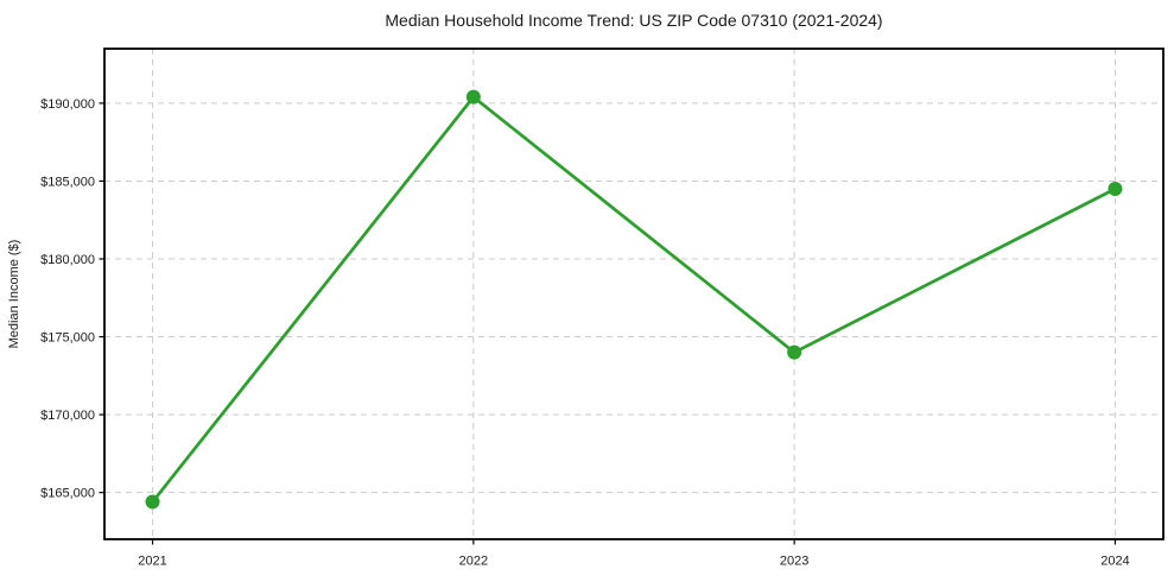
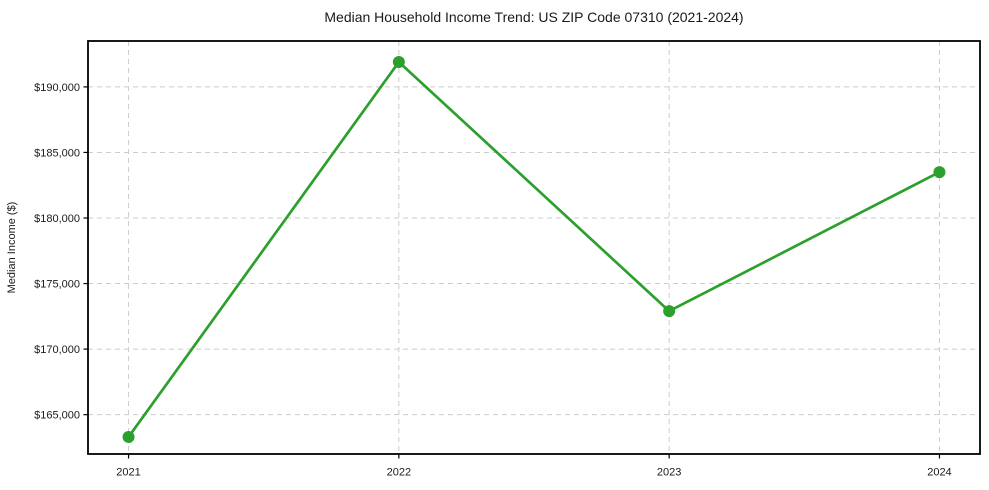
2021: $164400 -> $163300
2022: $190400 -> $191900
2023: $174000 -> $172900
2024: $184500 -> $183500
